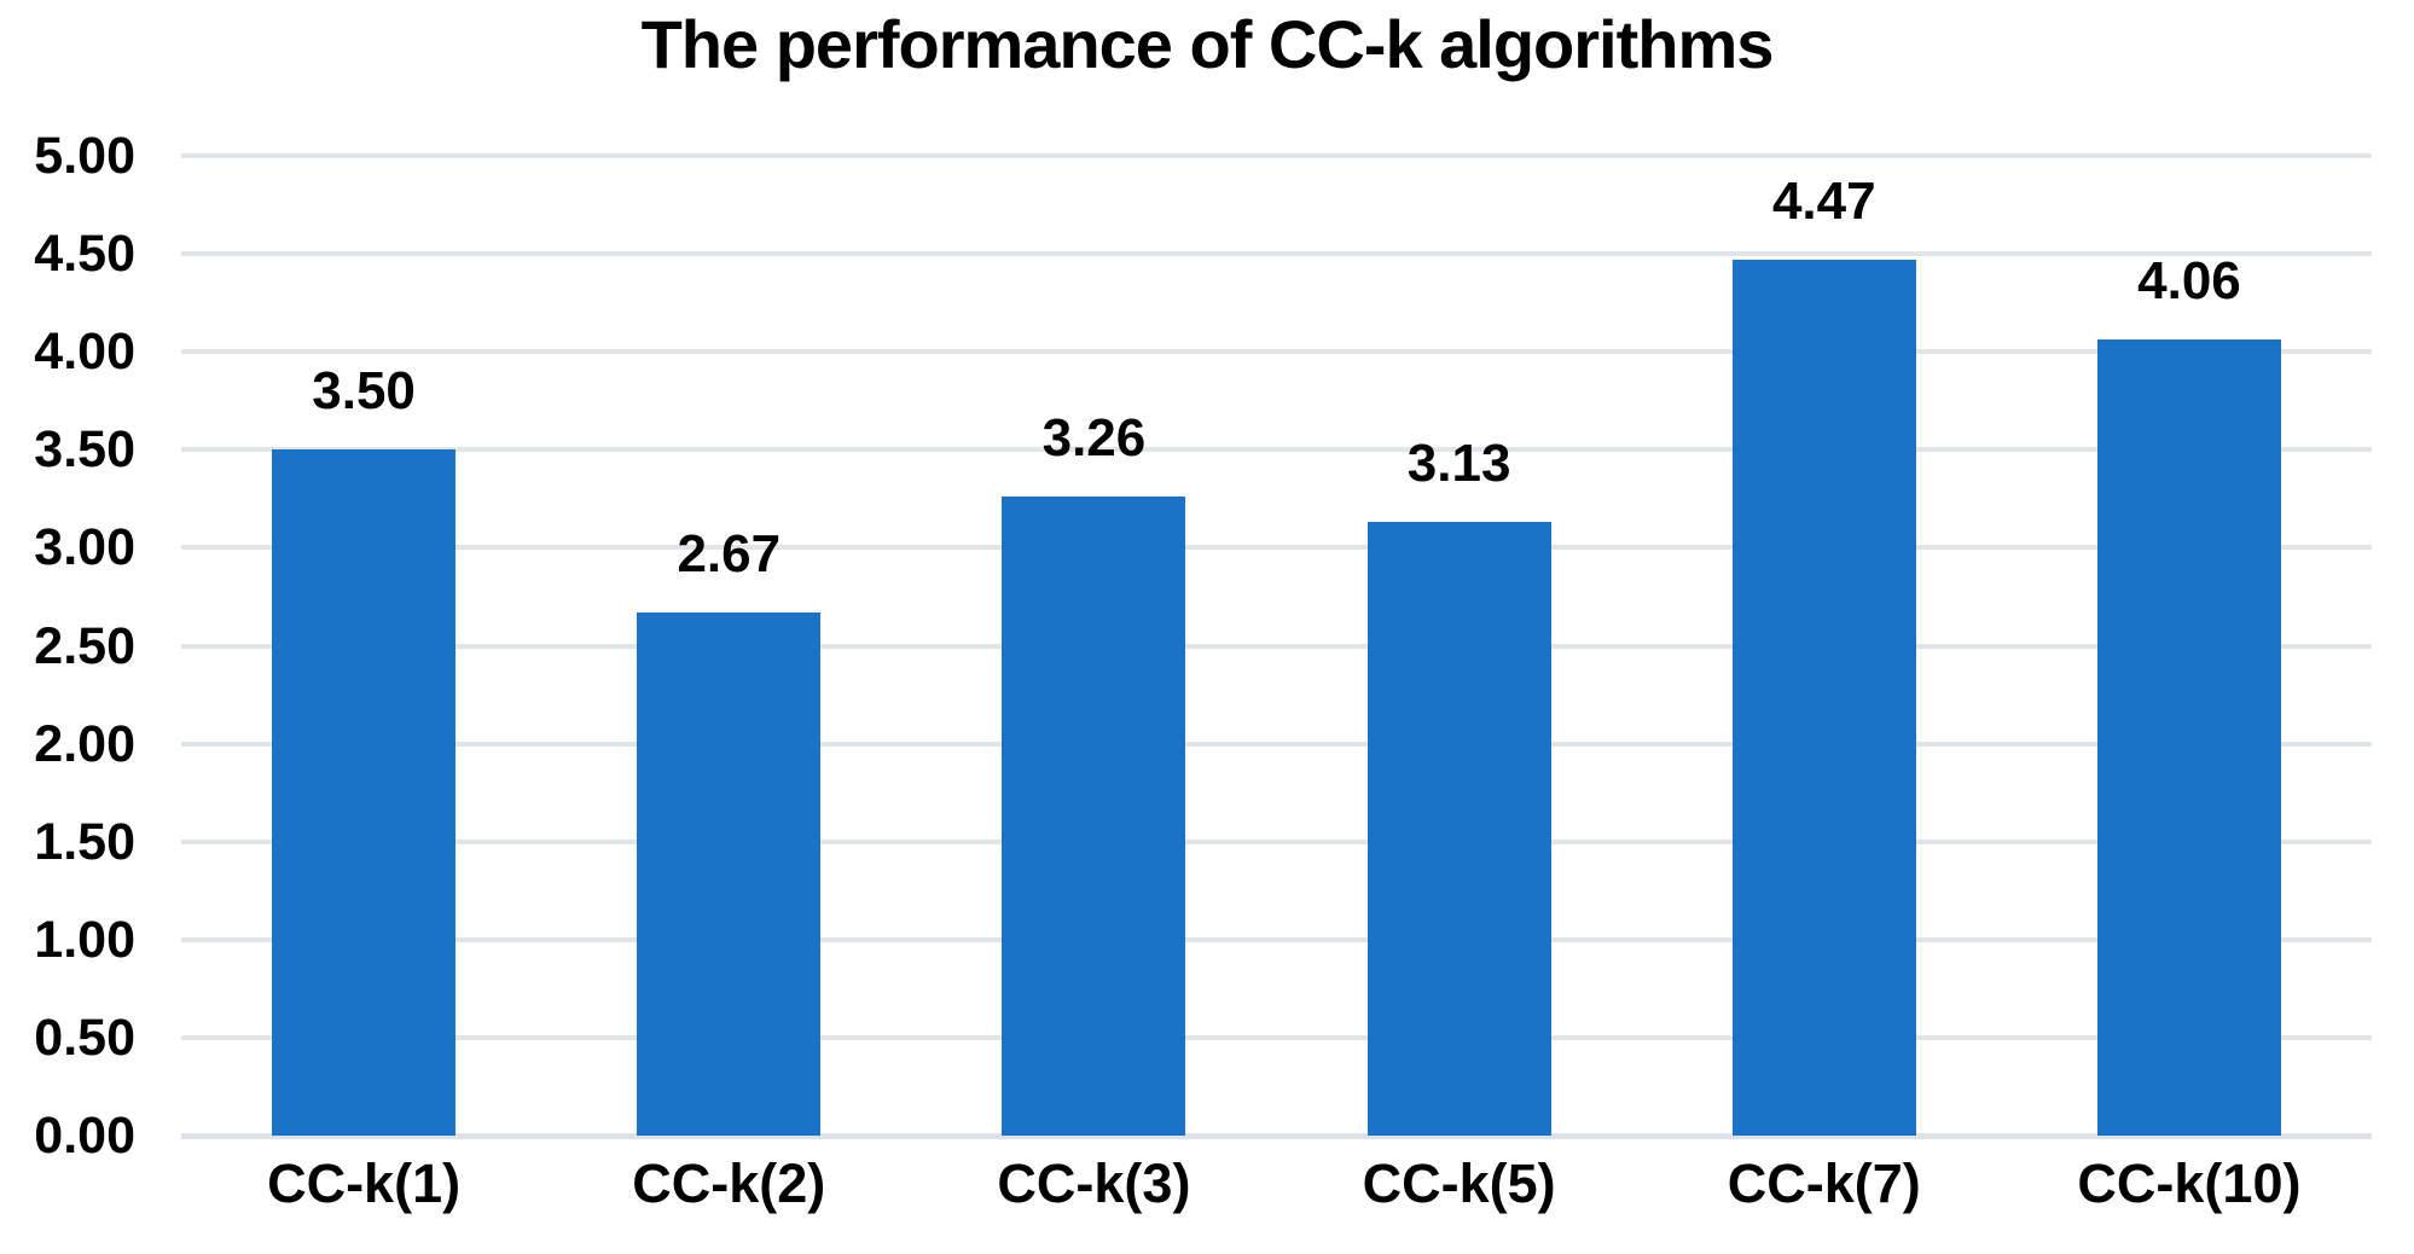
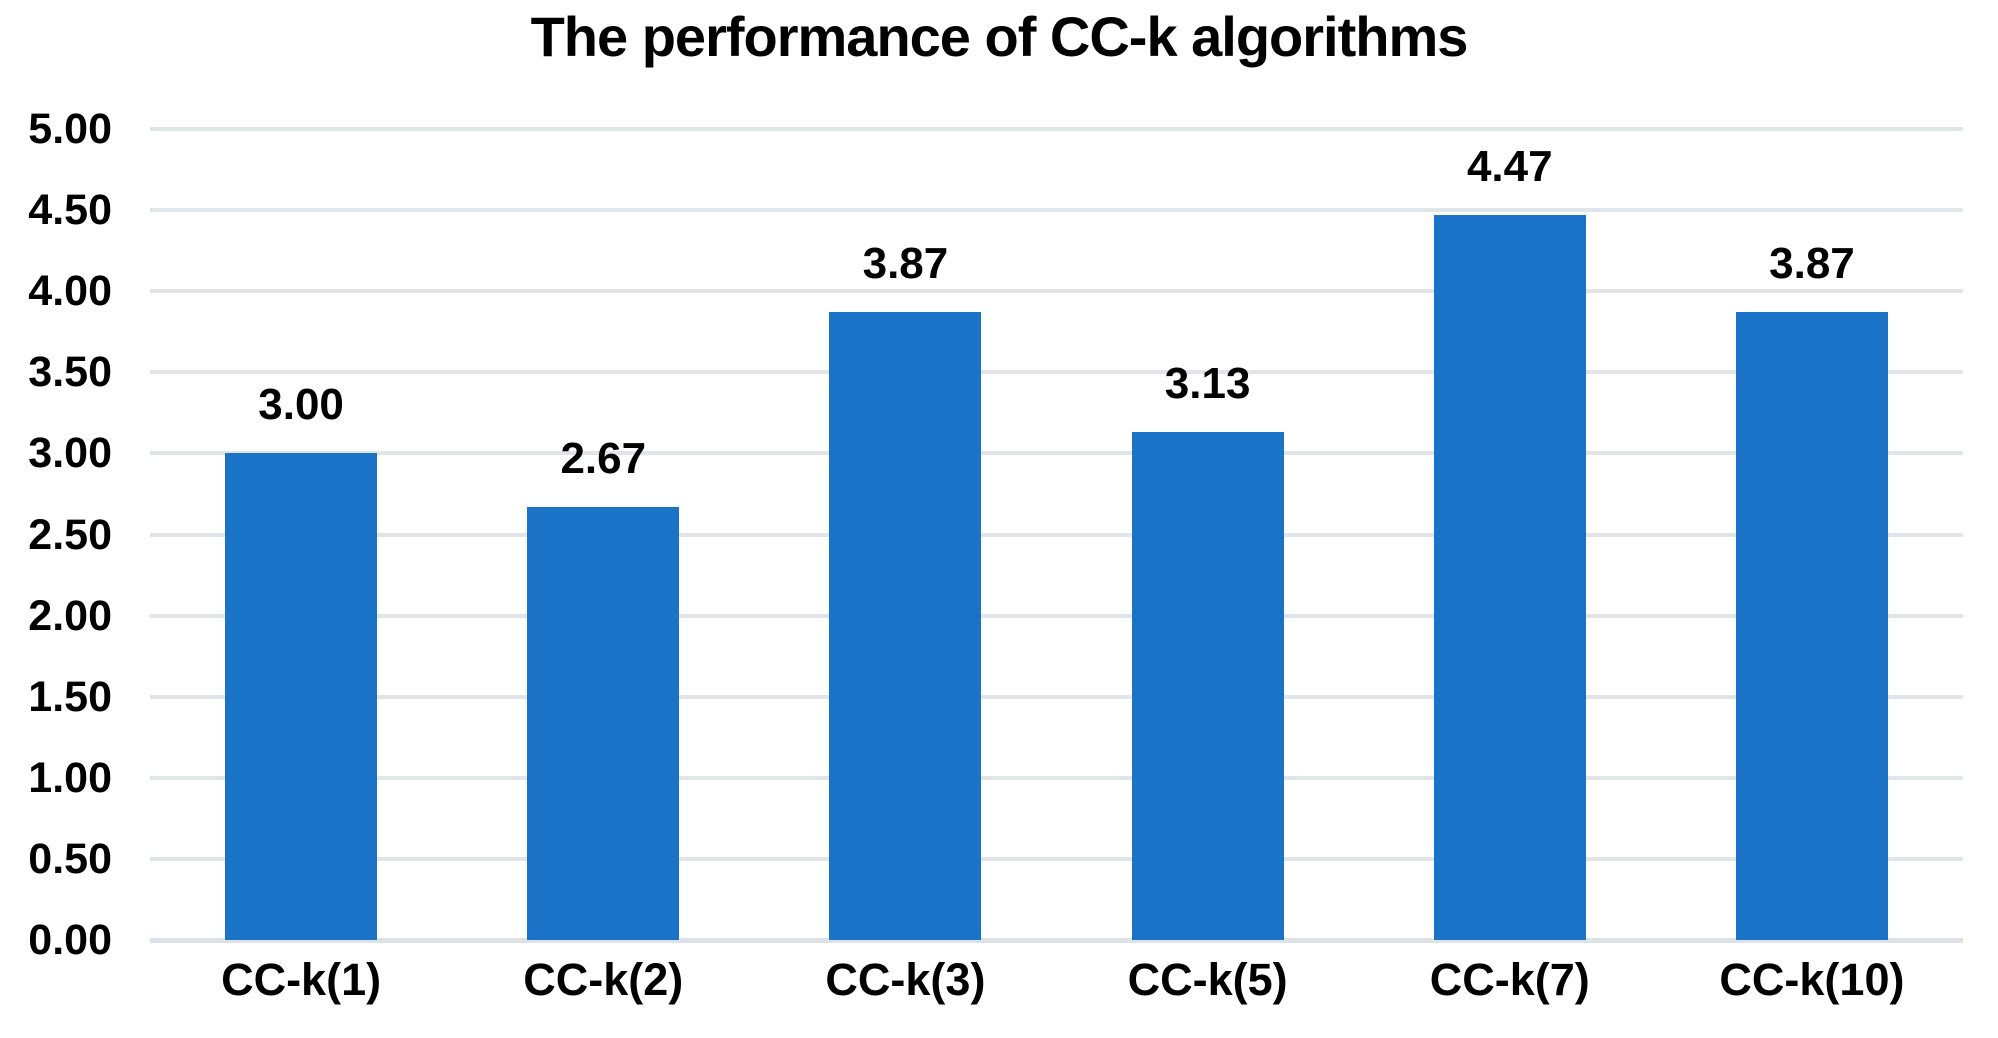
CC-k(1): 3.50 -> 3.00
CC-k(3): 3.26 -> 3.87
CC-k(10): 4.06 -> 3.87
